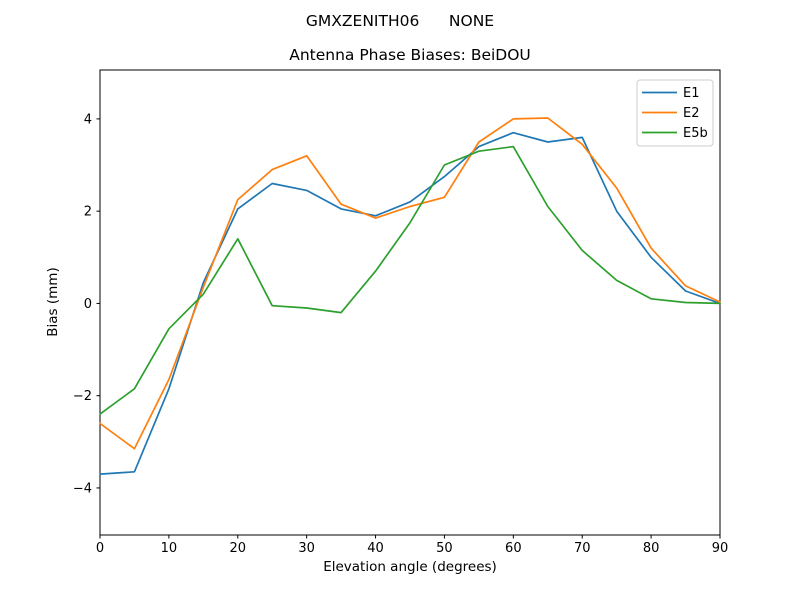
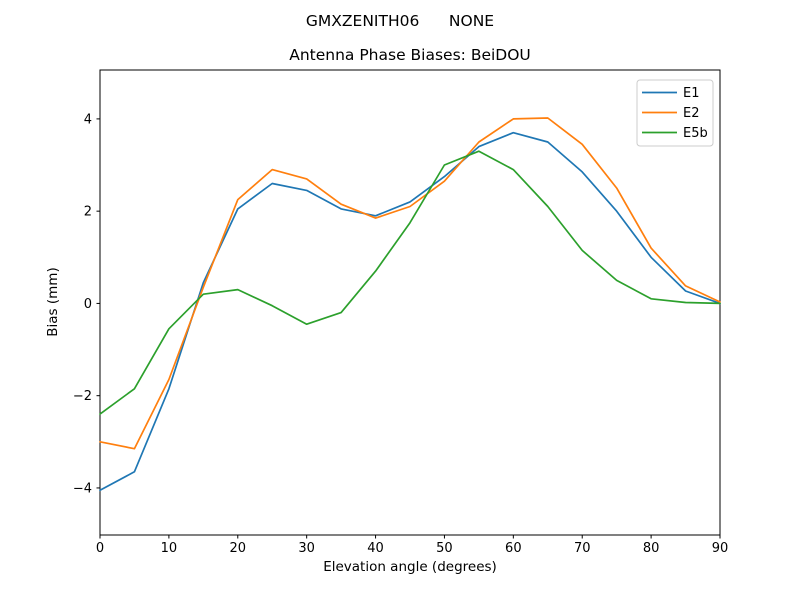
E1/0: -3.7 -> -4.0
E2/0: -2.6 -> -3.0
E5b/20: 1.4 -> 0.3
E2/30: 3.2 -> 2.7
E5b/30: -0.1 -> -0.5
E2/50: 2.3 -> 2.6
E5b/60: 3.4 -> 2.9
E1/70: 3.6 -> 2.9
